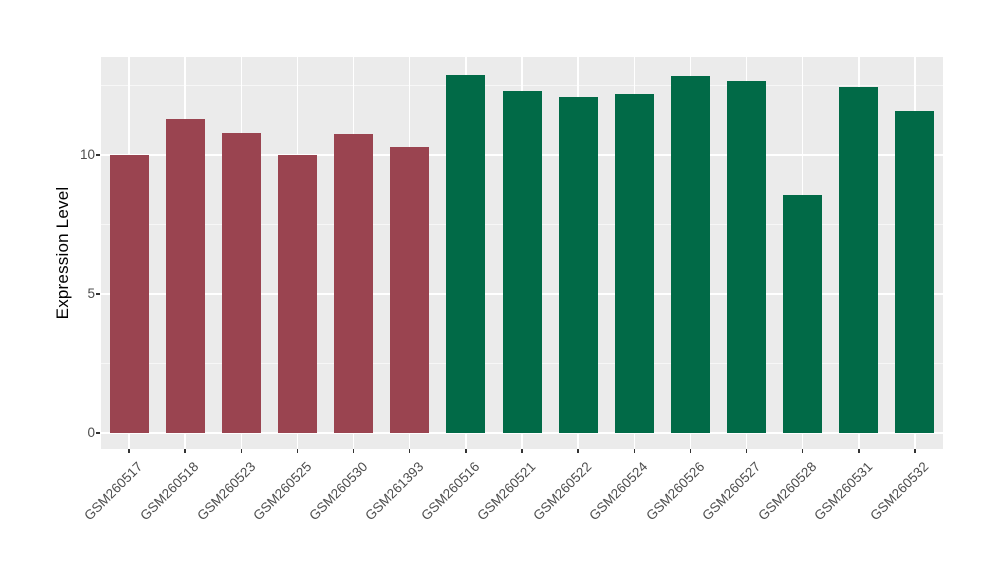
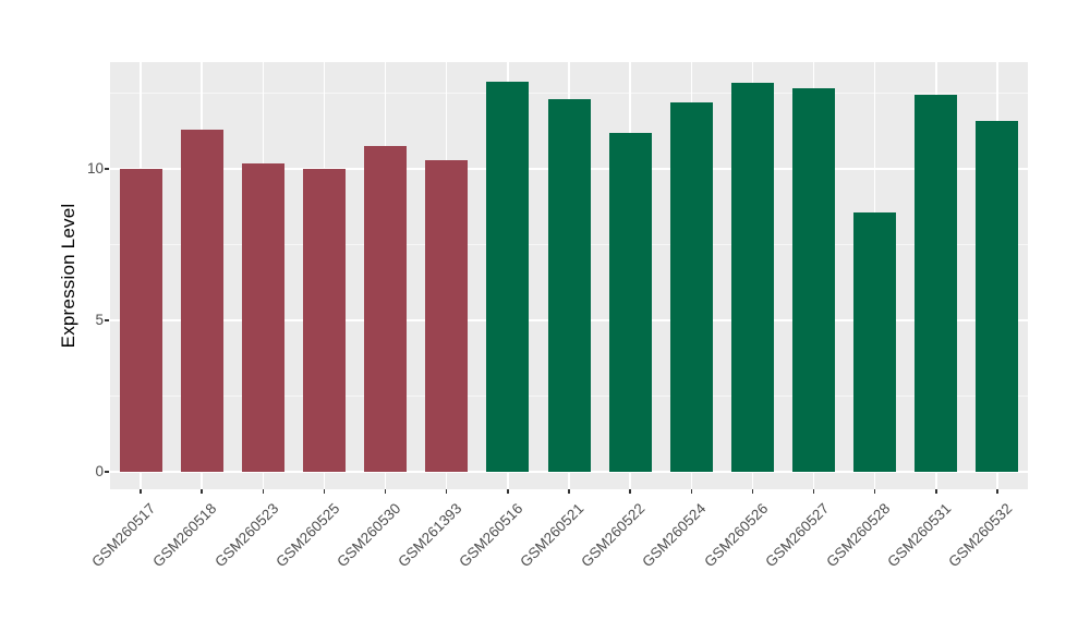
GSM260523: 10.8 -> 10.2
GSM260522: 12.1 -> 11.2
